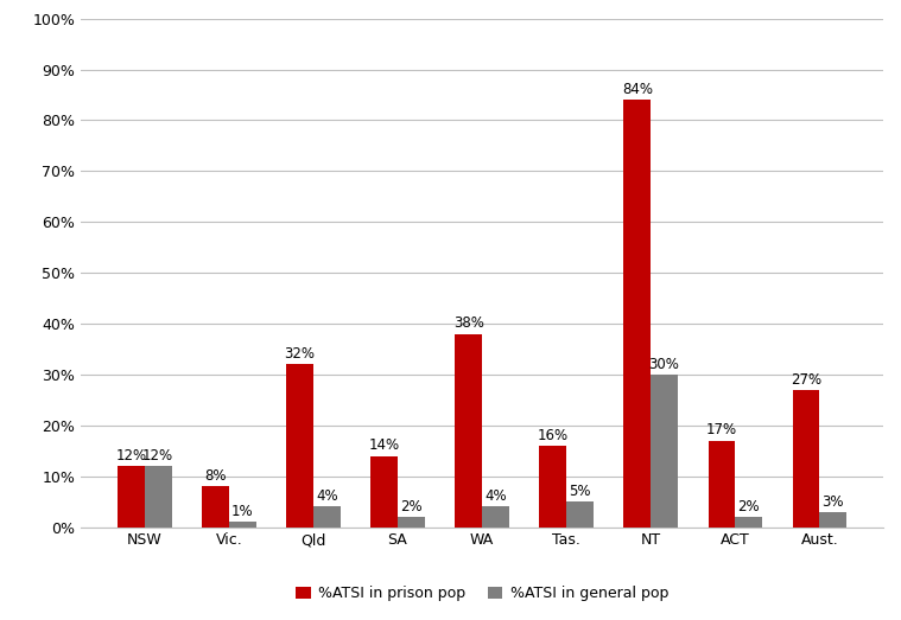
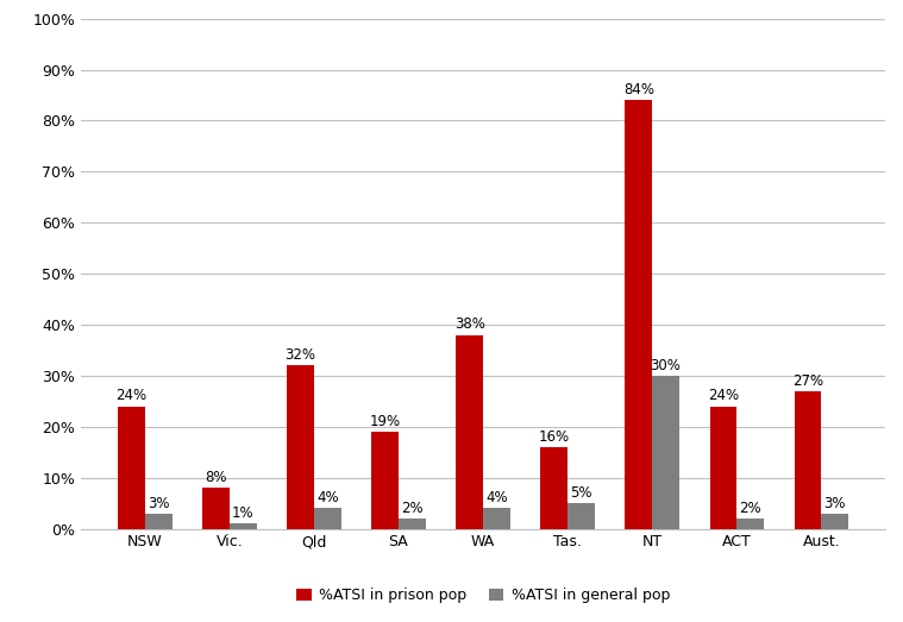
%ATSI in prison pop/NSW: 12% -> 24%
%ATSI in general pop/NSW: 12% -> 3%
%ATSI in prison pop/SA: 14% -> 19%
%ATSI in prison pop/ACT: 17% -> 24%
